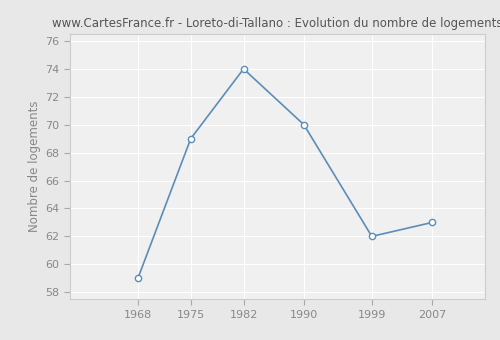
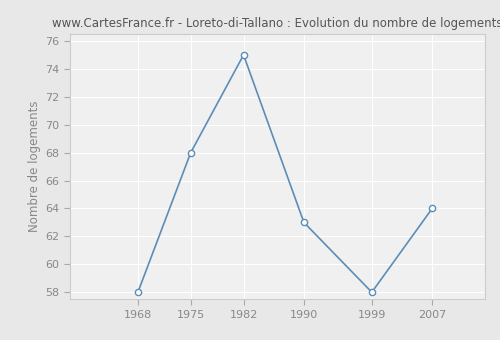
1968: 59 -> 58
1975: 69 -> 68
1982: 74 -> 75
1990: 70 -> 63
1999: 62 -> 58
2007: 63 -> 64
